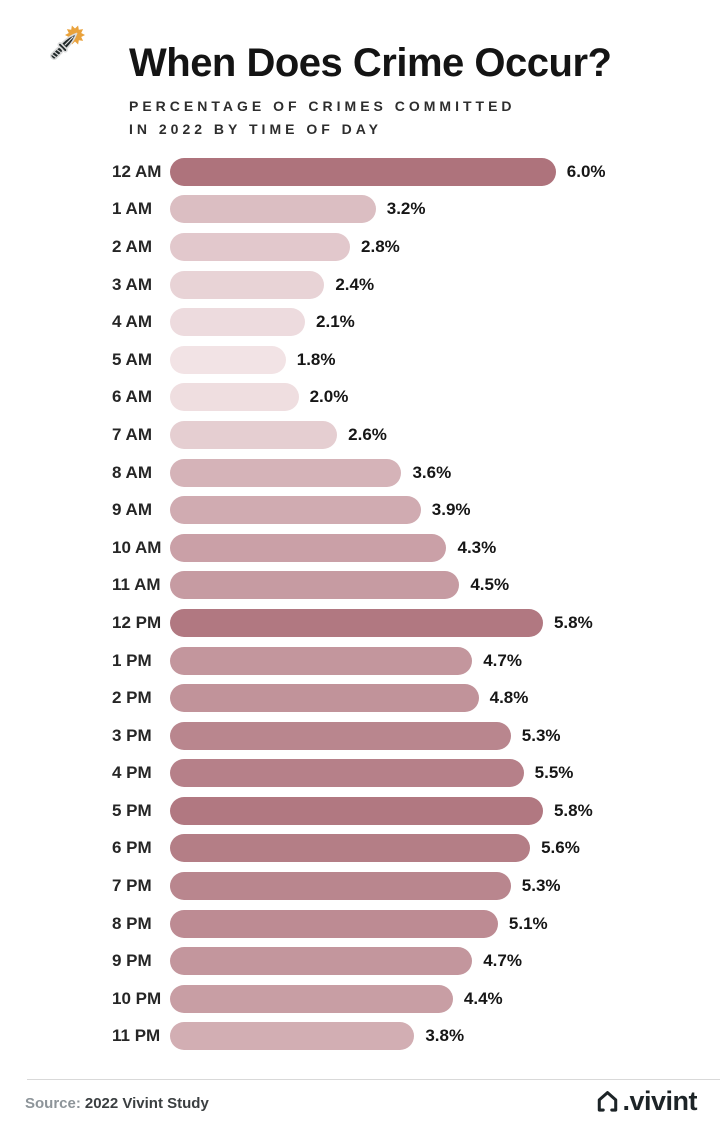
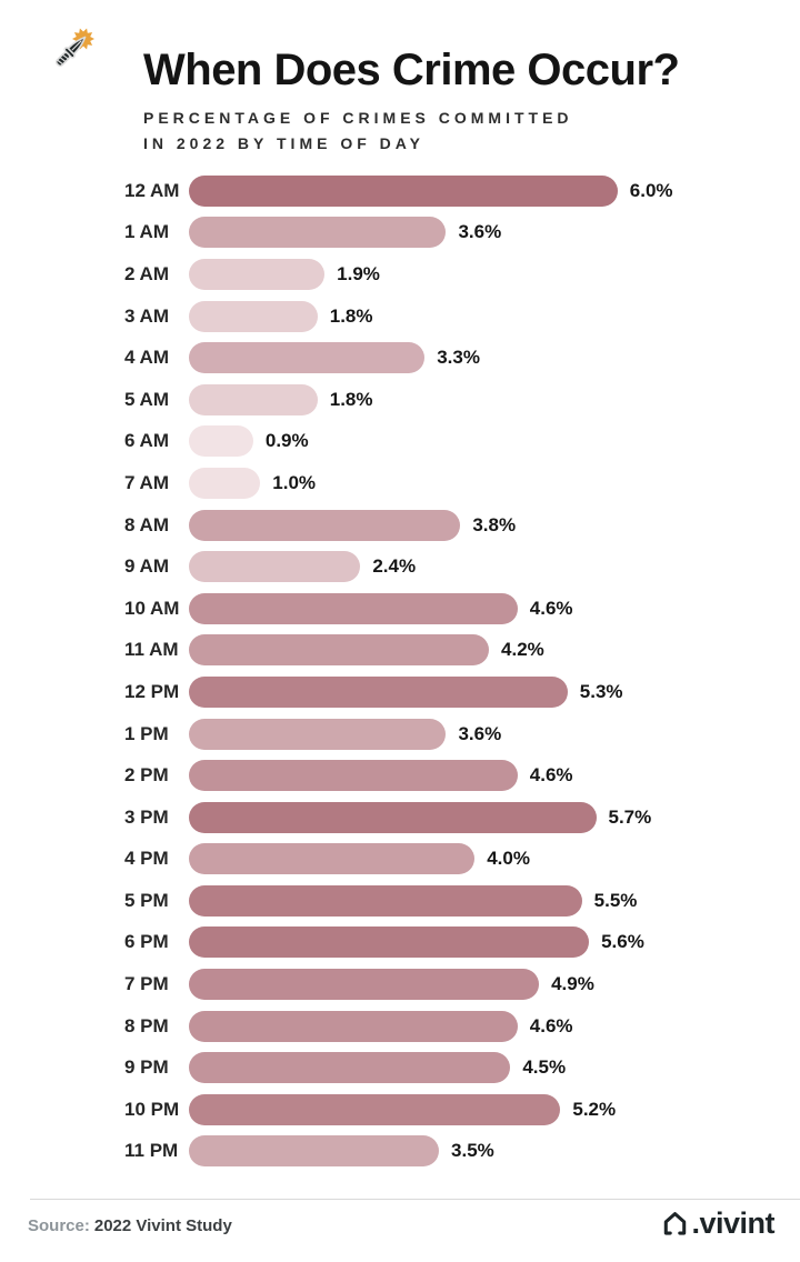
1 AM: 3.2% -> 3.6%
2 AM: 2.8% -> 1.9%
3 AM: 2.4% -> 1.8%
4 AM: 2.1% -> 3.3%
6 AM: 2.0% -> 0.9%
7 AM: 2.6% -> 1.0%
8 AM: 3.6% -> 3.8%
9 AM: 3.9% -> 2.4%
10 AM: 4.3% -> 4.6%
11 AM: 4.5% -> 4.2%
12 PM: 5.8% -> 5.3%
1 PM: 4.7% -> 3.6%
2 PM: 4.8% -> 4.6%
3 PM: 5.3% -> 5.7%
4 PM: 5.5% -> 4.0%
5 PM: 5.8% -> 5.5%
7 PM: 5.3% -> 4.9%
8 PM: 5.1% -> 4.6%
9 PM: 4.7% -> 4.5%
10 PM: 4.4% -> 5.2%
11 PM: 3.8% -> 3.5%
